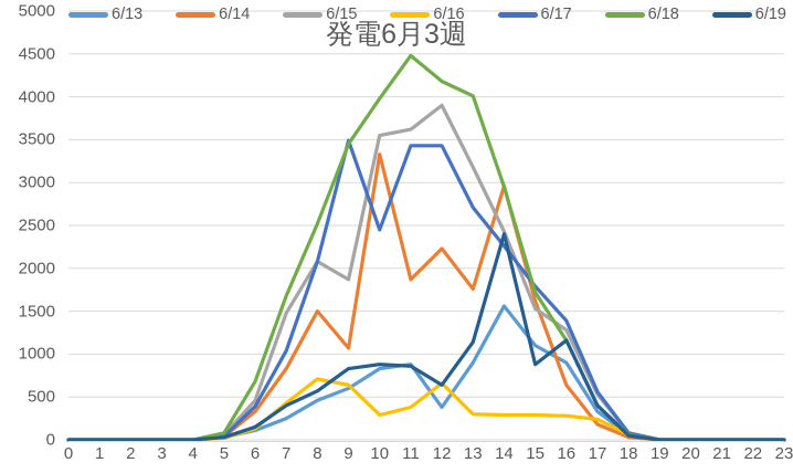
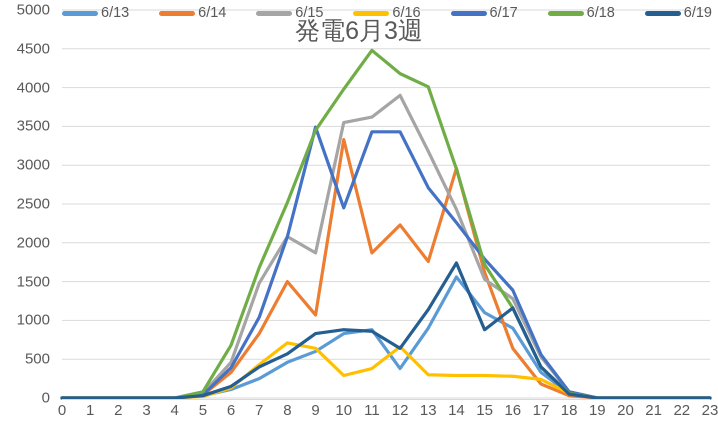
6/19/14: 2400 -> 1700
